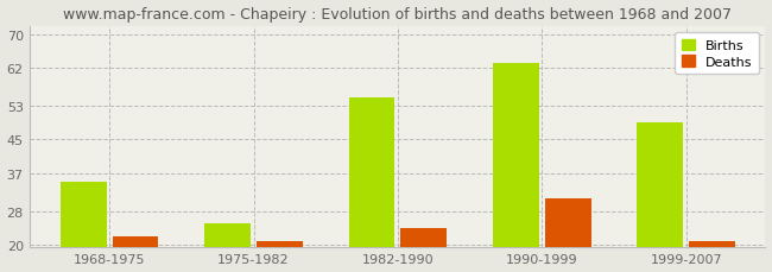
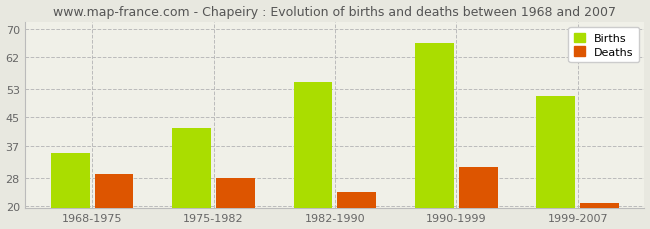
Deaths/1968-1975: 22 -> 29
Births/1975-1982: 25 -> 42
Deaths/1975-1982: 21 -> 28
Births/1990-1999: 63 -> 66
Births/1999-2007: 49 -> 51
